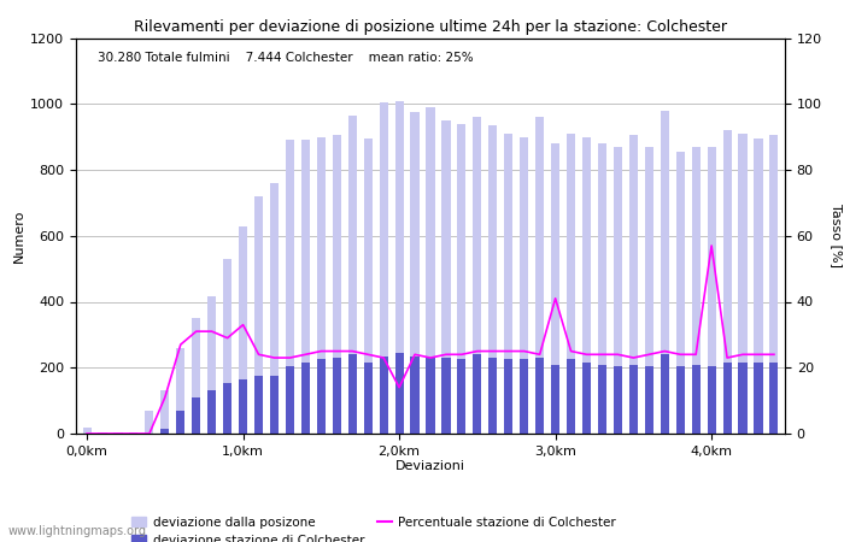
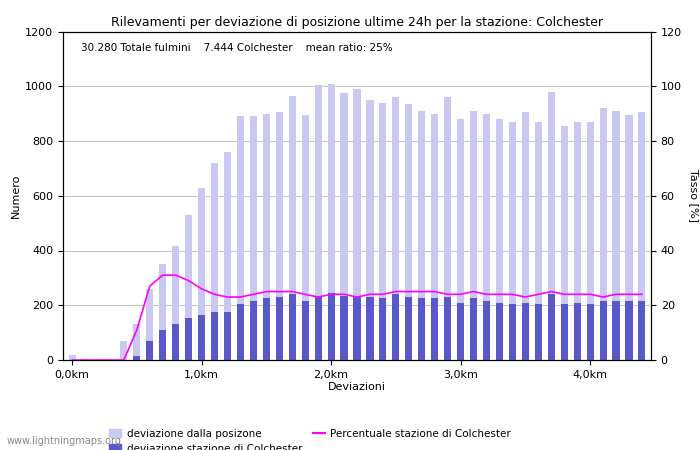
Percentuale stazione di Colchester/1,0km: 33 -> 26
Percentuale stazione di Colchester/2,0km: 14 -> 24
Percentuale stazione di Colchester/3,0km: 41 -> 24
Percentuale stazione di Colchester/4,0km: 57 -> 24
